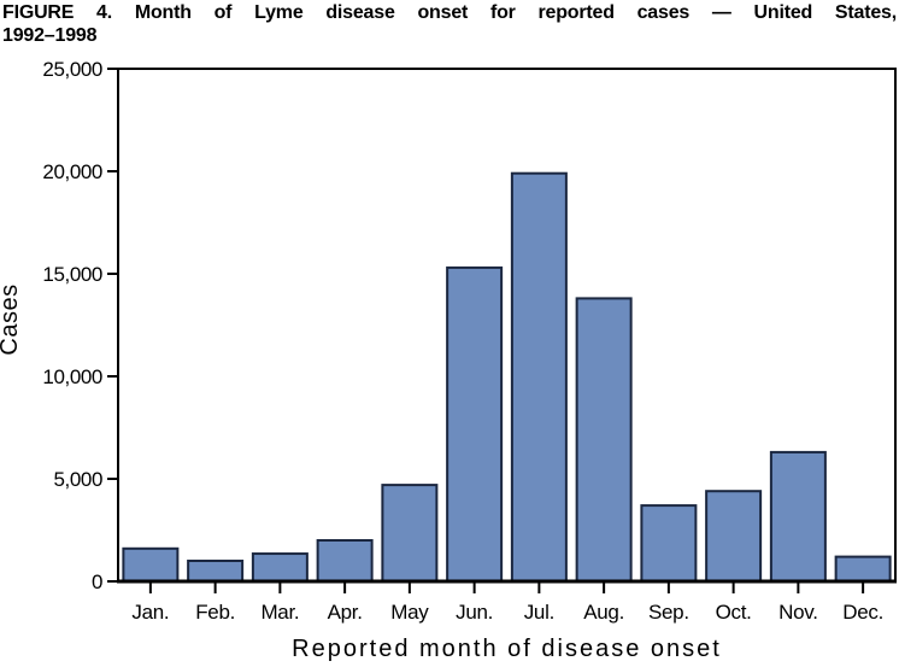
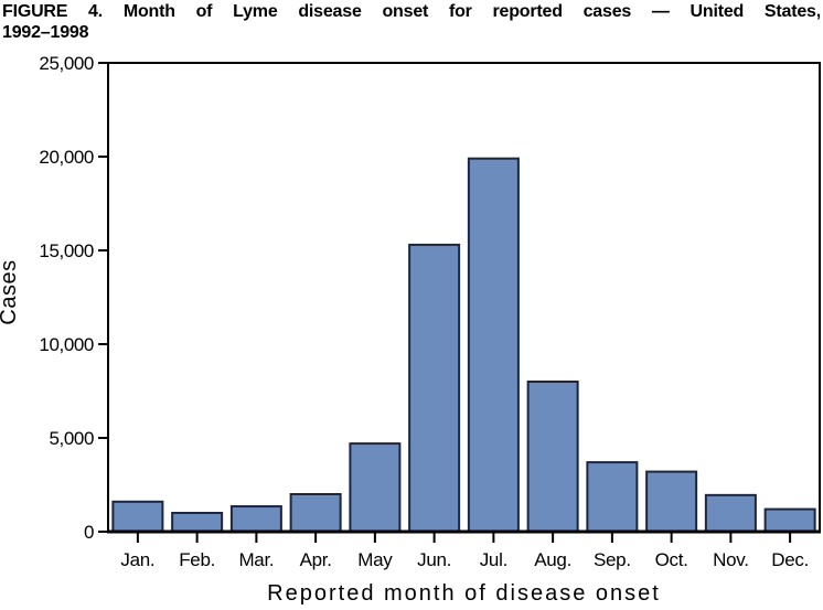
Aug.: 13800 -> 8000
Oct.: 4400 -> 3200
Nov.: 6300 -> 2000
